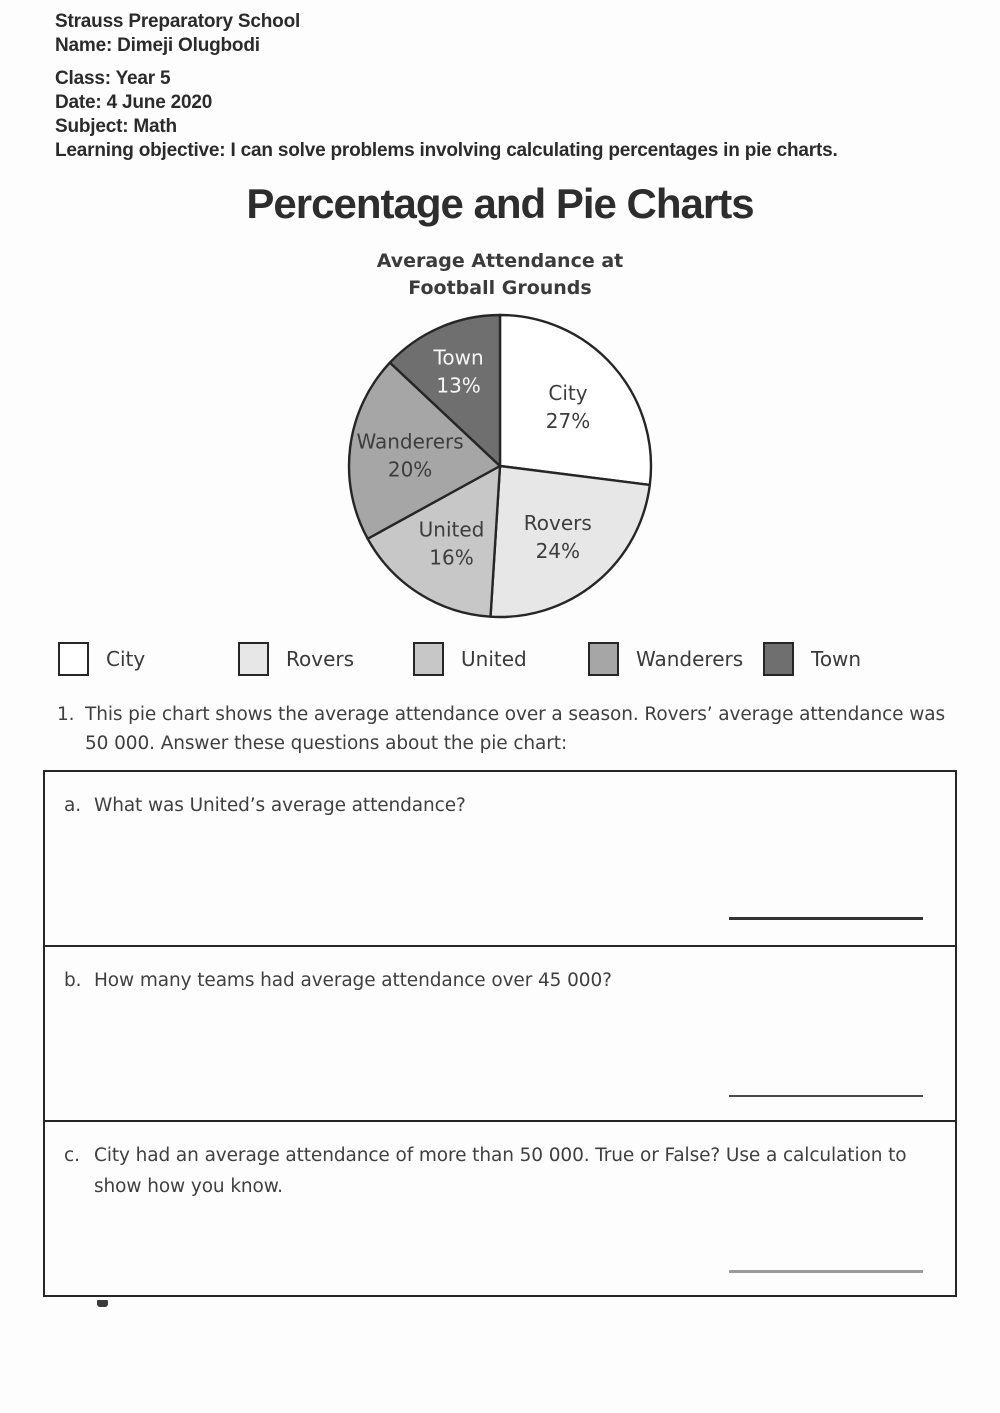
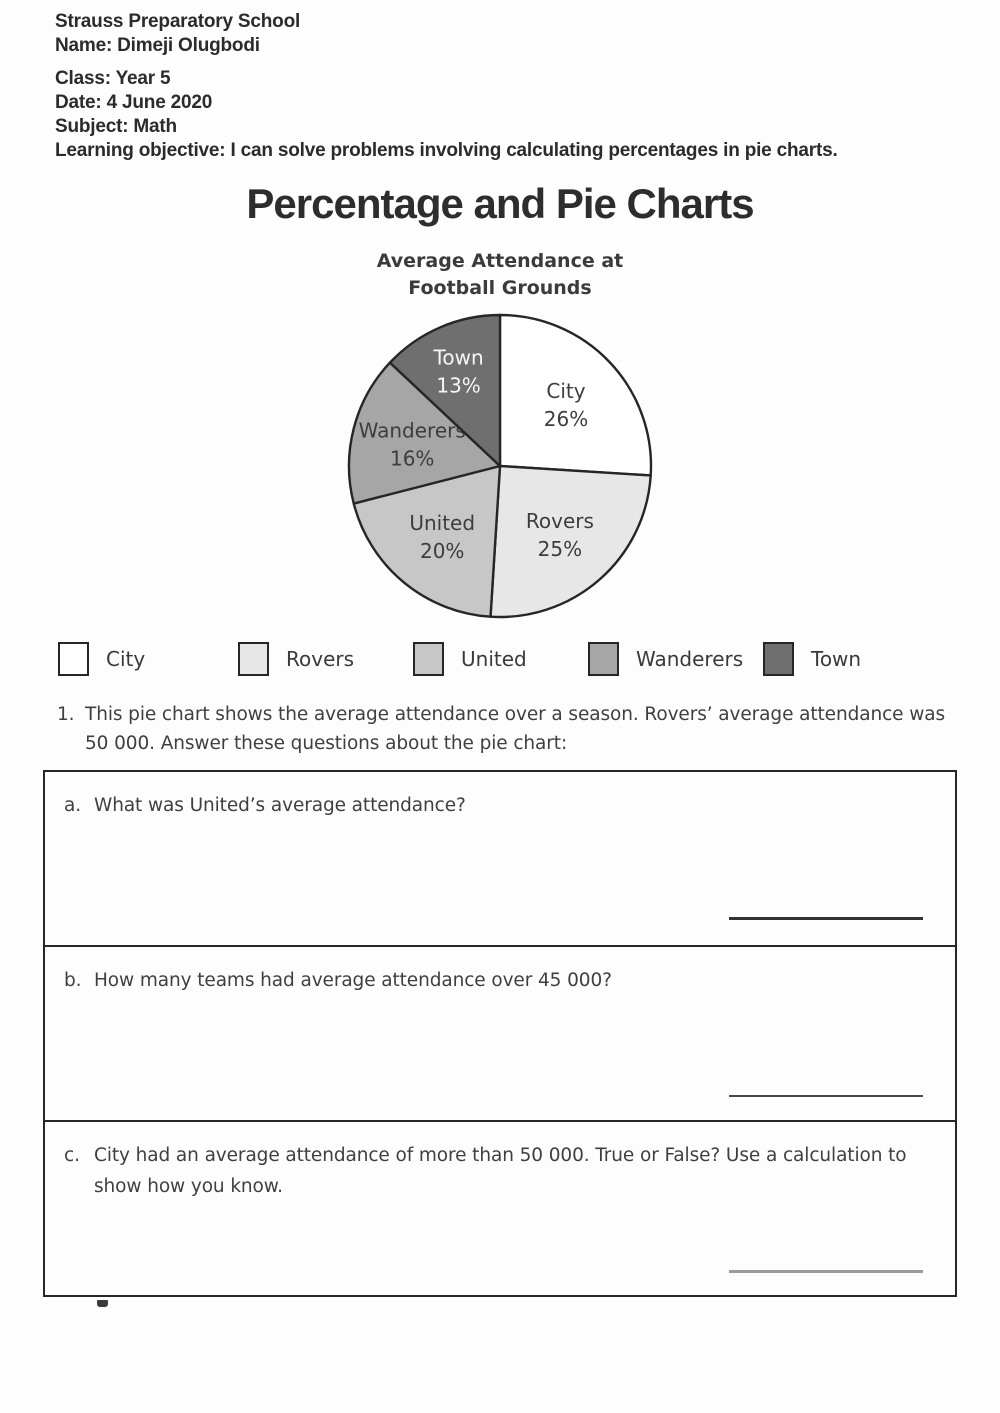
City: 27% -> 26%
Rovers: 24% -> 25%
United: 16% -> 20%
Wanderers: 20% -> 16%
